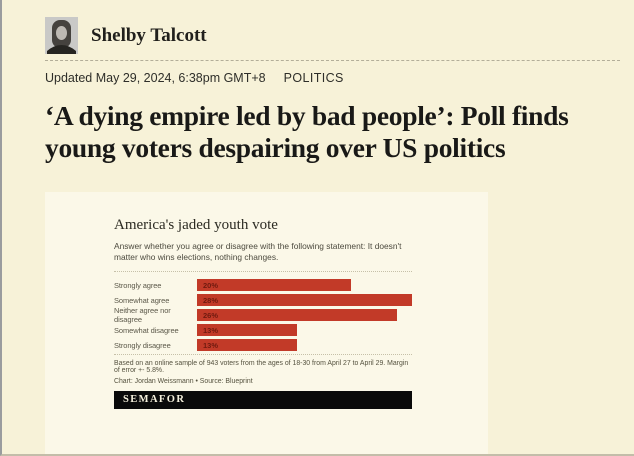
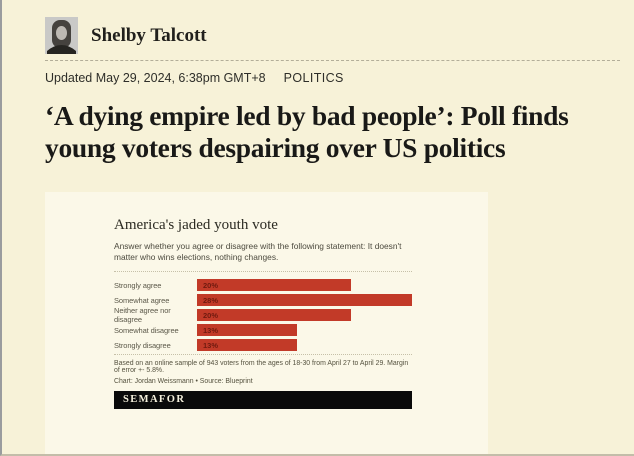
Neither agree nor disagree: 26% -> 20%
